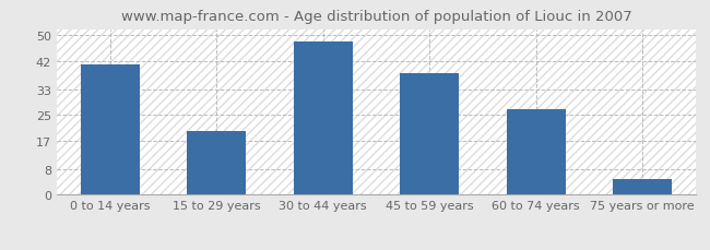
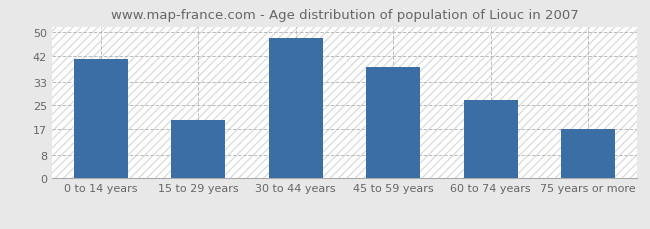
75 years or more: 5 -> 17
